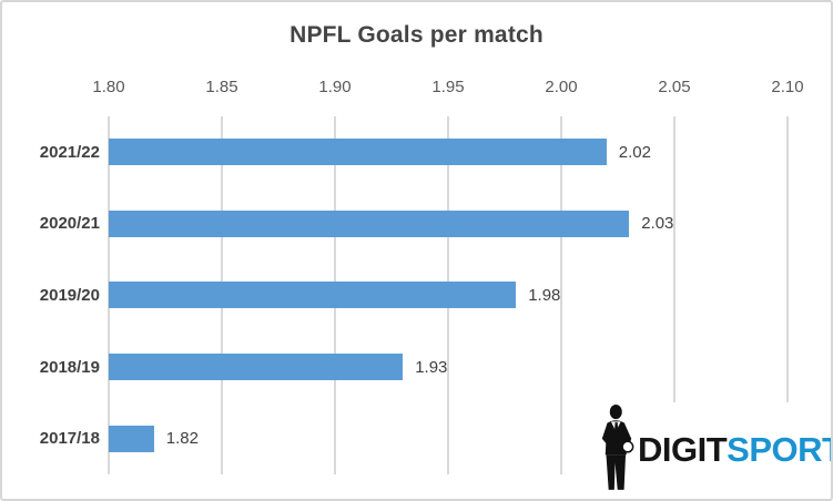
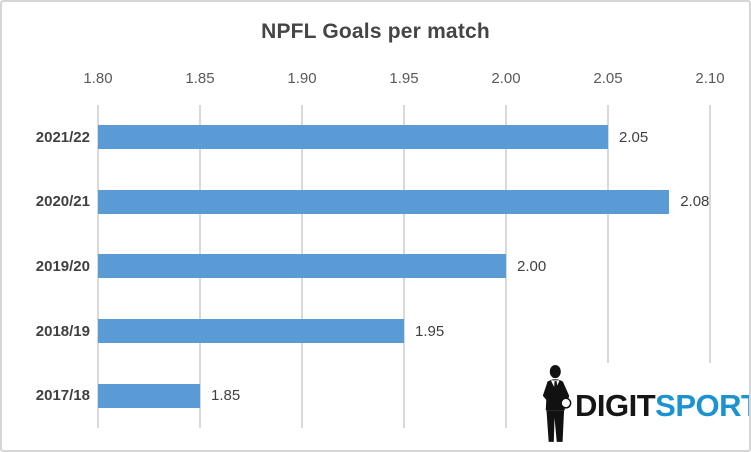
2021/22: 2.02 -> 2.05
2020/21: 2.03 -> 2.08
2019/20: 1.98 -> 2.00
2018/19: 1.93 -> 1.95
2017/18: 1.82 -> 1.85
